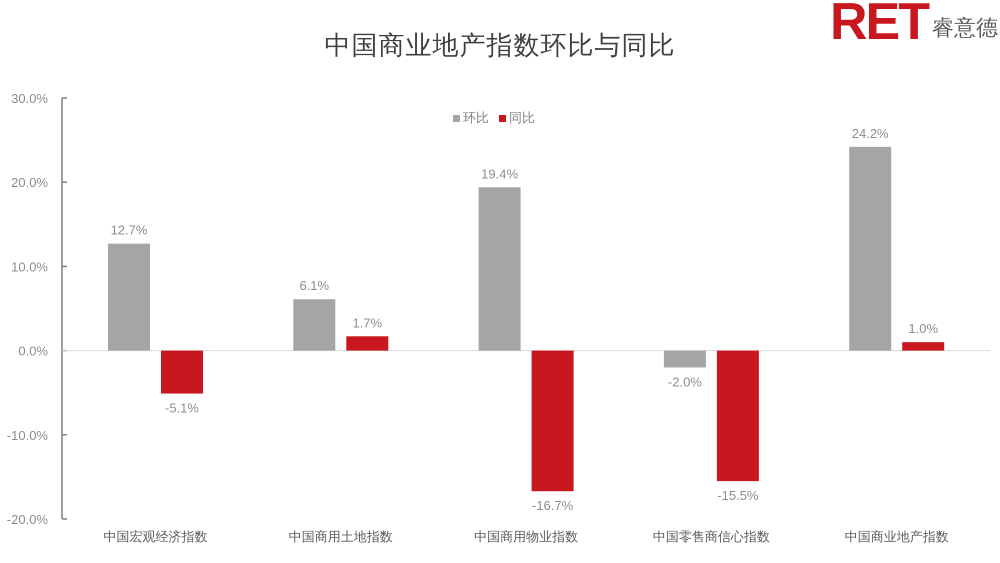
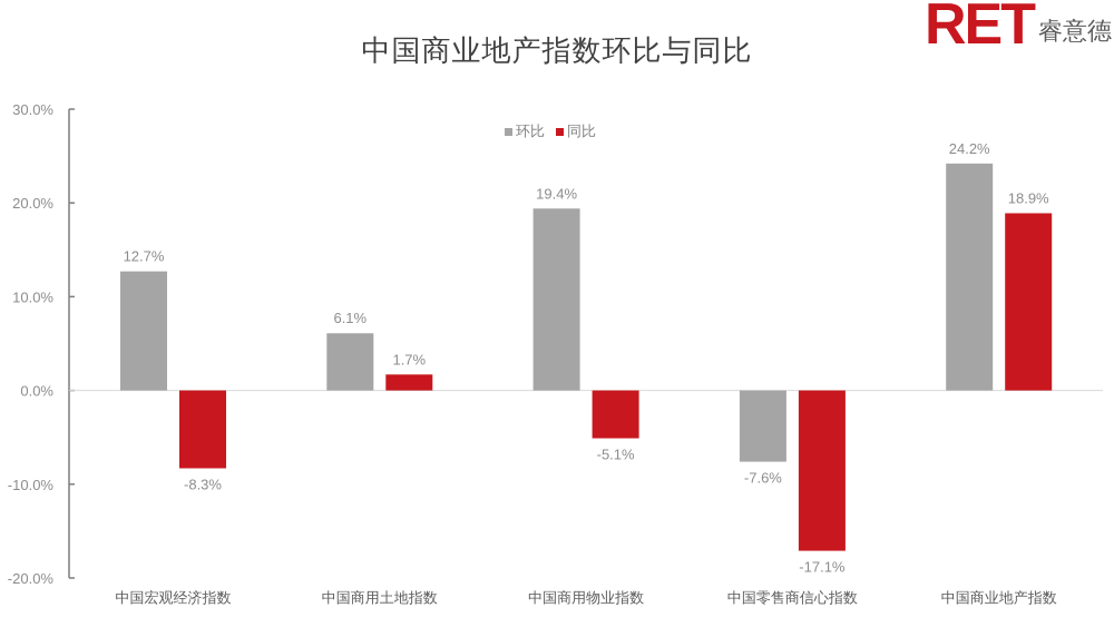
同比/中国宏观经济指数: -5.1% -> -8.3%
同比/中国商用物业指数: -16.7% -> -5.1%
环比/中国零售商信心指数: -2.0% -> -7.6%
同比/中国零售商信心指数: -15.5% -> -17.1%
同比/中国商业地产指数: 1.0% -> 18.9%
